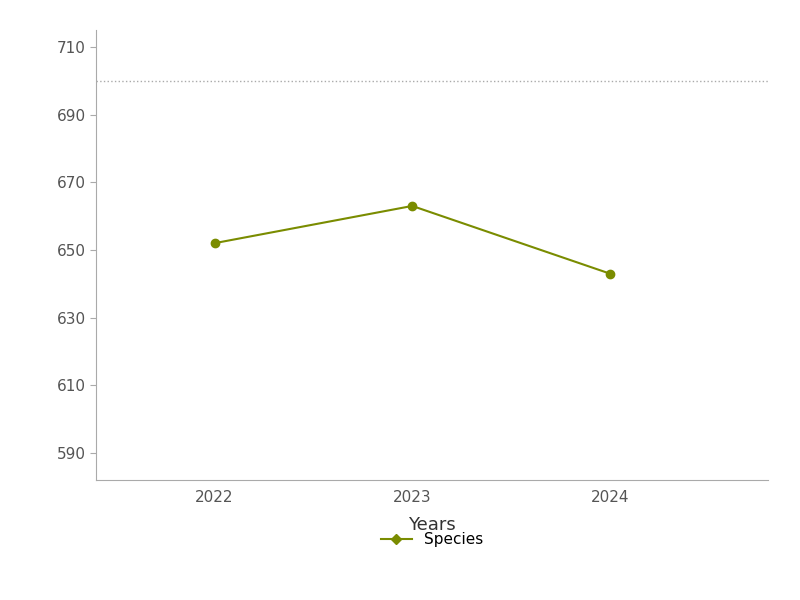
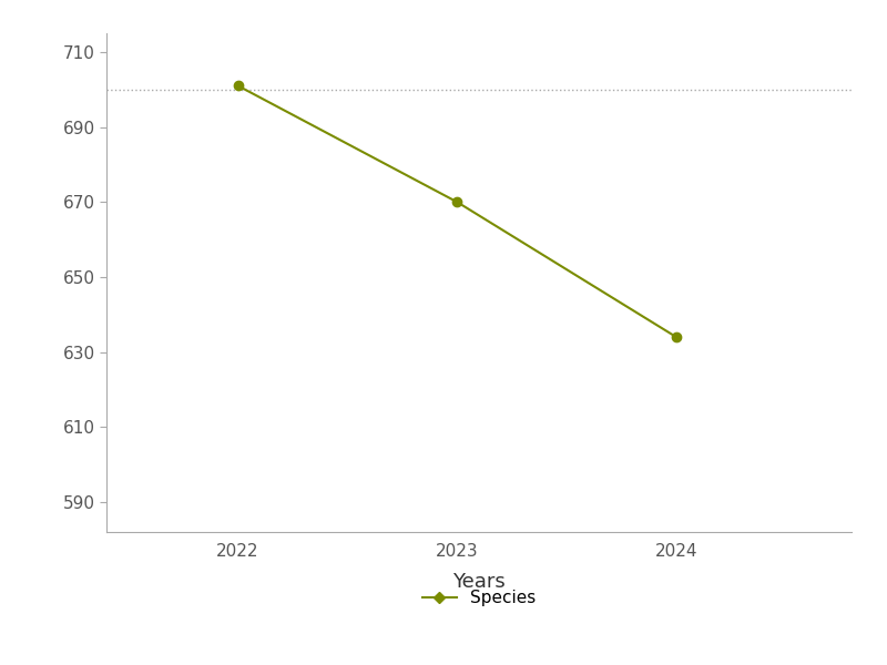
2022: 652 -> 701
2023: 663 -> 670
2024: 643 -> 634
